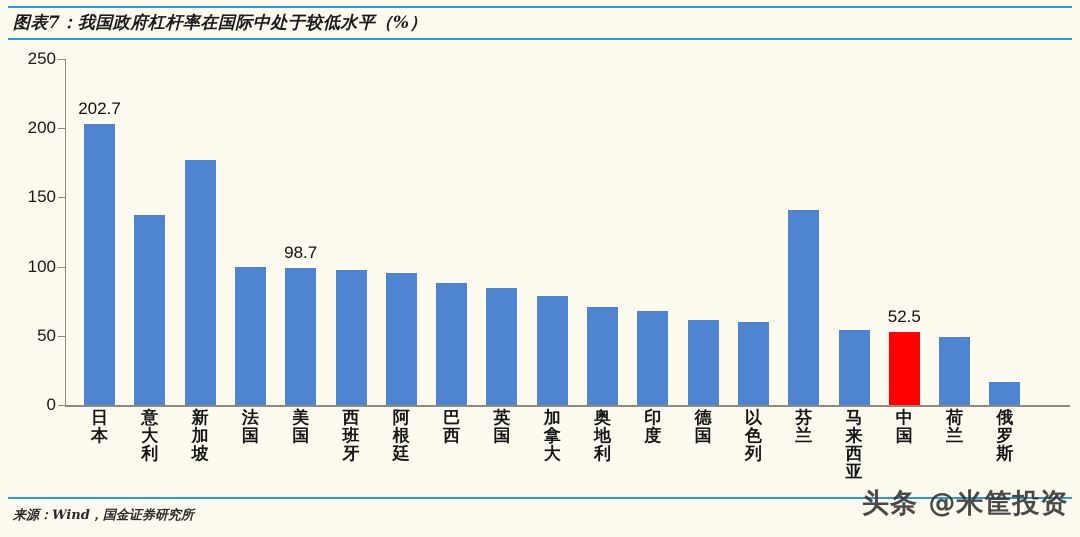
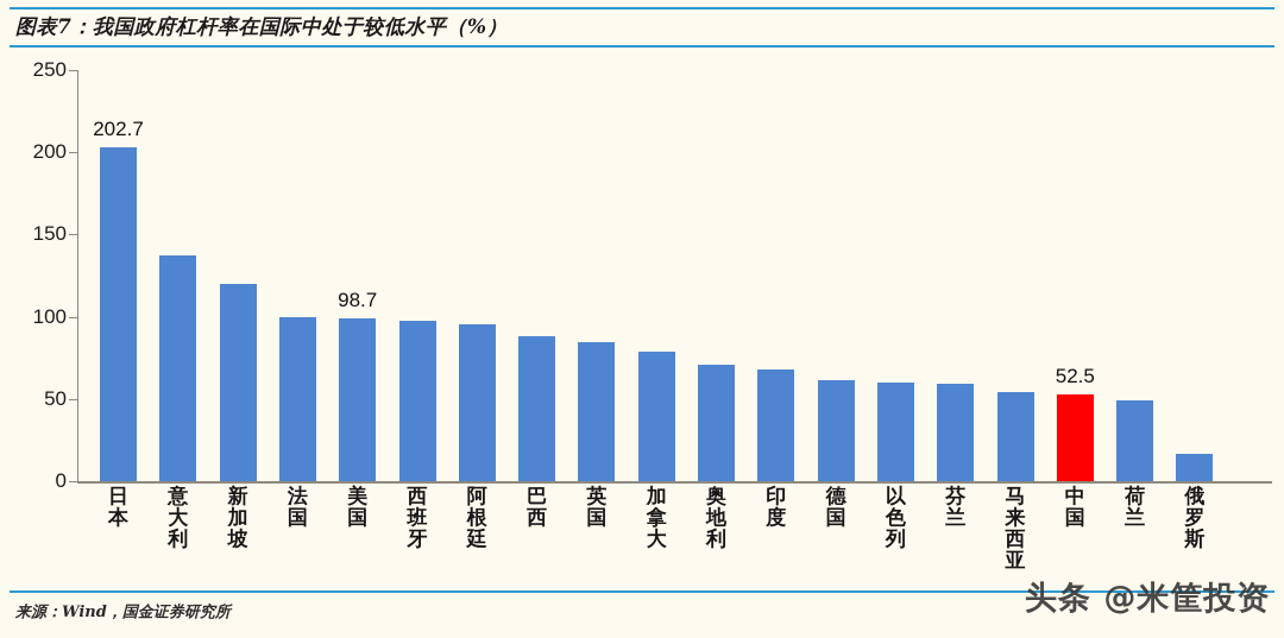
新加坡: 177 -> 120
芬兰: 141 -> 59
